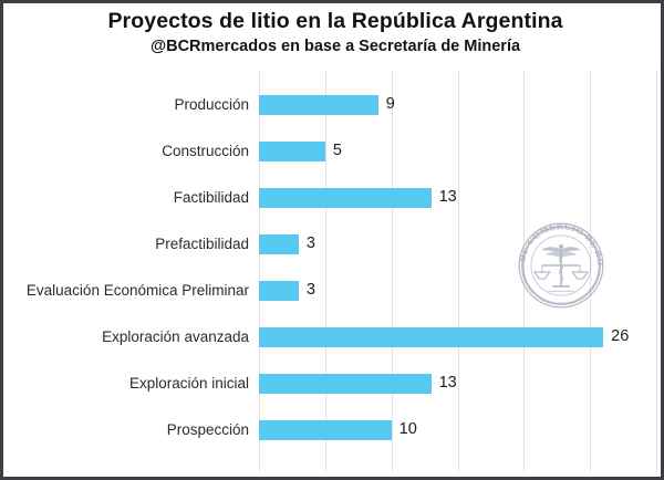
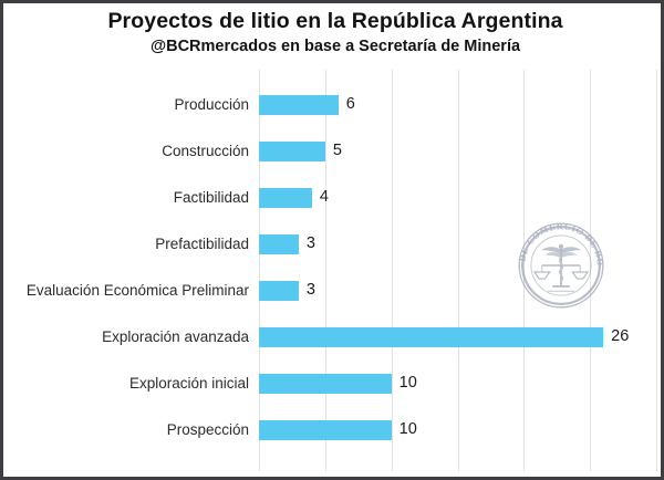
Producción: 9 -> 6
Factibilidad: 13 -> 4
Exploración inicial: 13 -> 10
